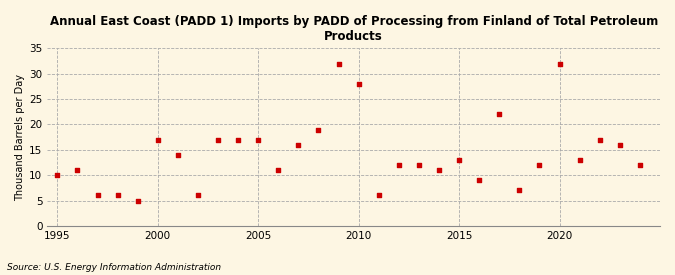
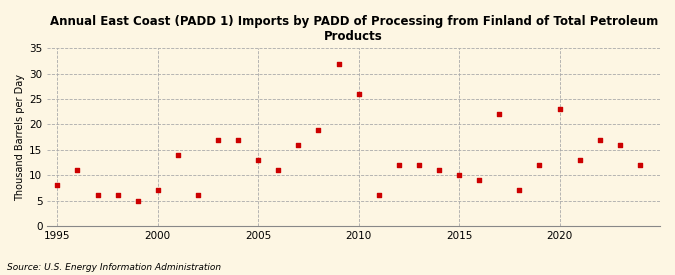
1995: 10 -> 8
2000: 17 -> 7
2005: 17 -> 13
2010: 28 -> 26
2015: 13 -> 10
2020: 32 -> 23
